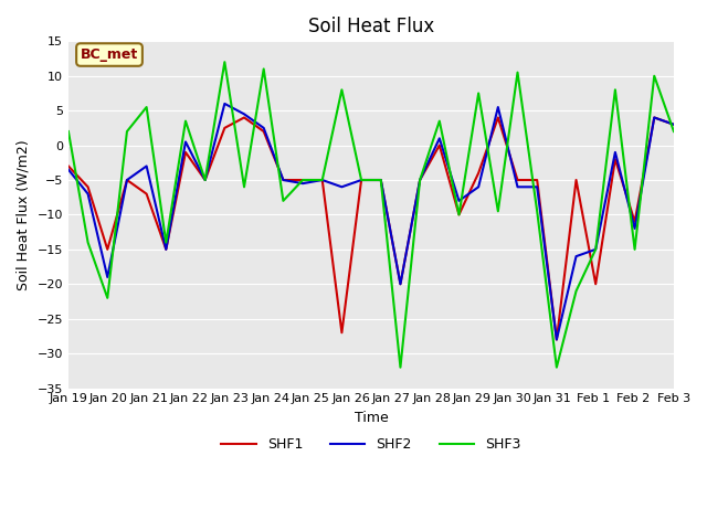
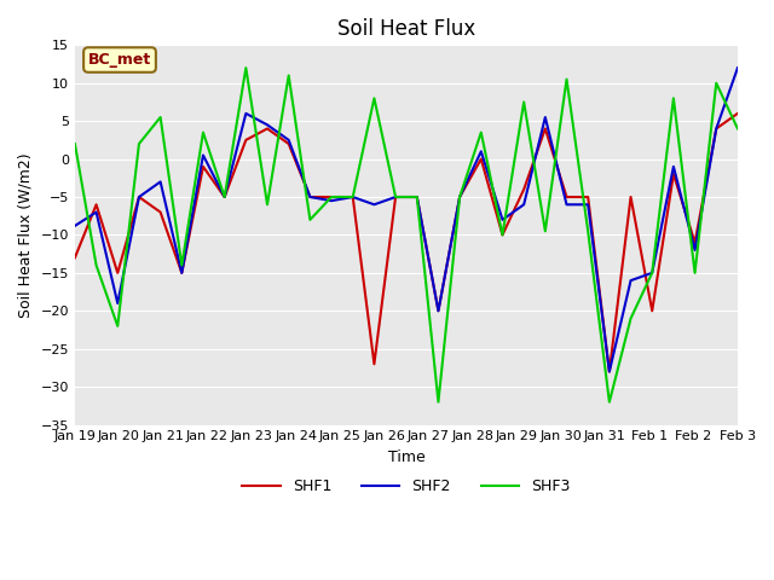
SHF1/Jan 19: -3.0 -> -13.0
SHF2/Jan 19: -3.5 -> -8.8
SHF1/Feb 3: 3.0 -> 6.0
SHF2/Feb 3: 3.0 -> 12.0
SHF3/Feb 3: 2.0 -> 4.0
